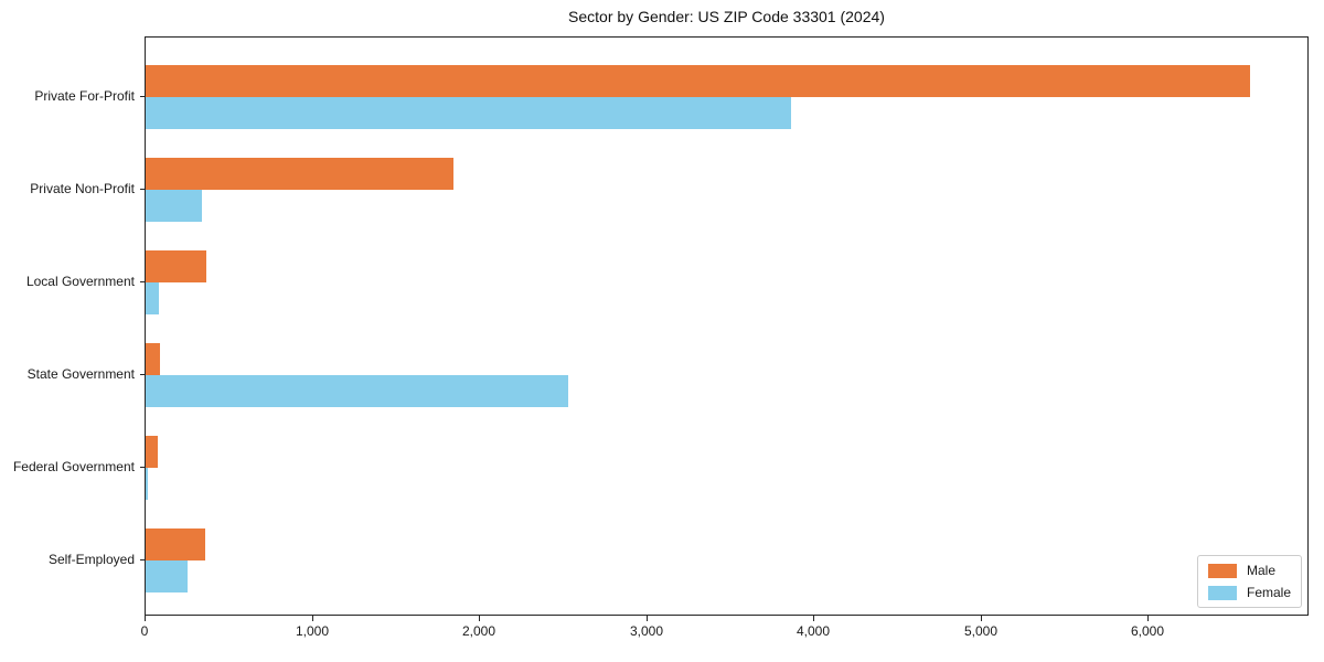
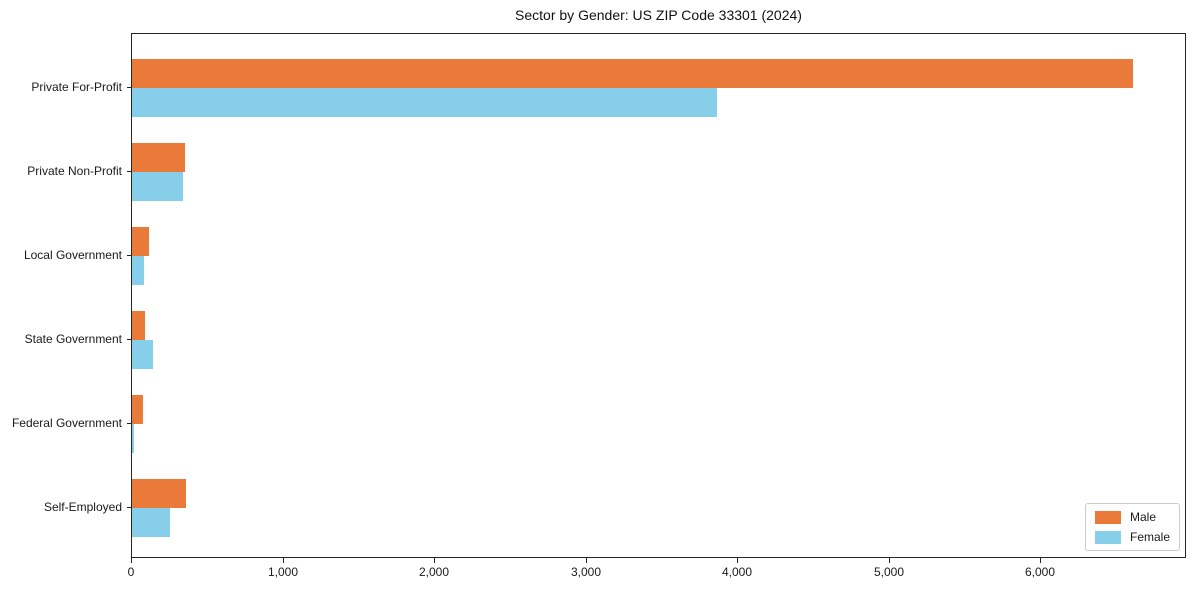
Male/Private Non-Profit: 1840 -> 350
Male/Local Government: 360 -> 110
Female/State Government: 2530 -> 140
